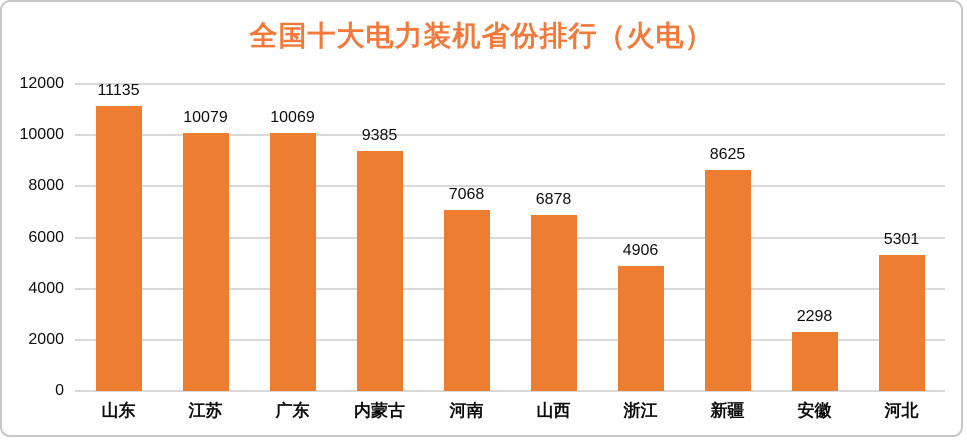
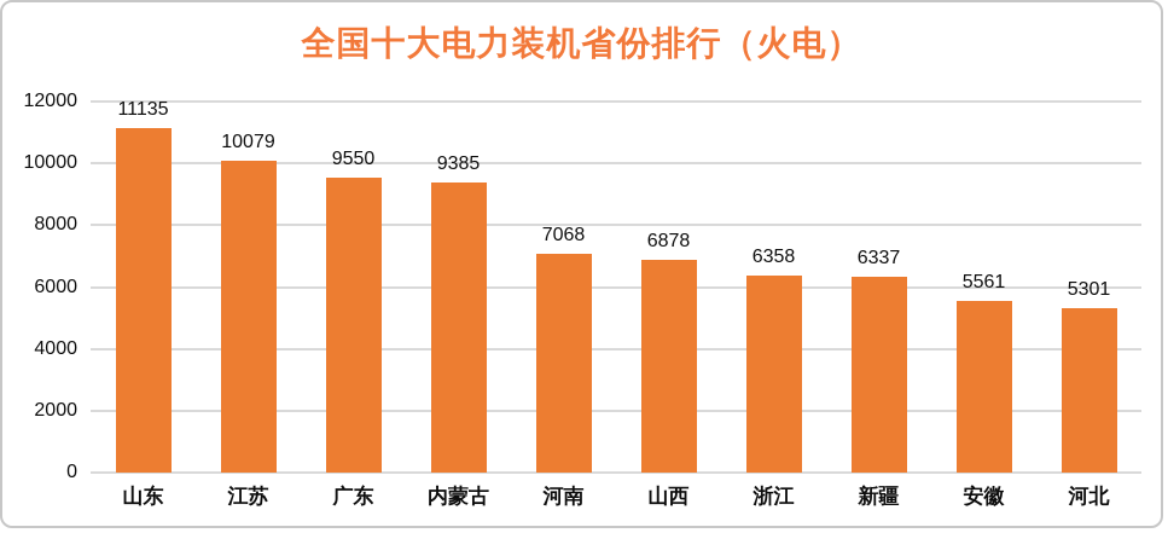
广东: 10069 -> 9550
浙江: 4906 -> 6358
新疆: 8625 -> 6337
安徽: 2298 -> 5561
